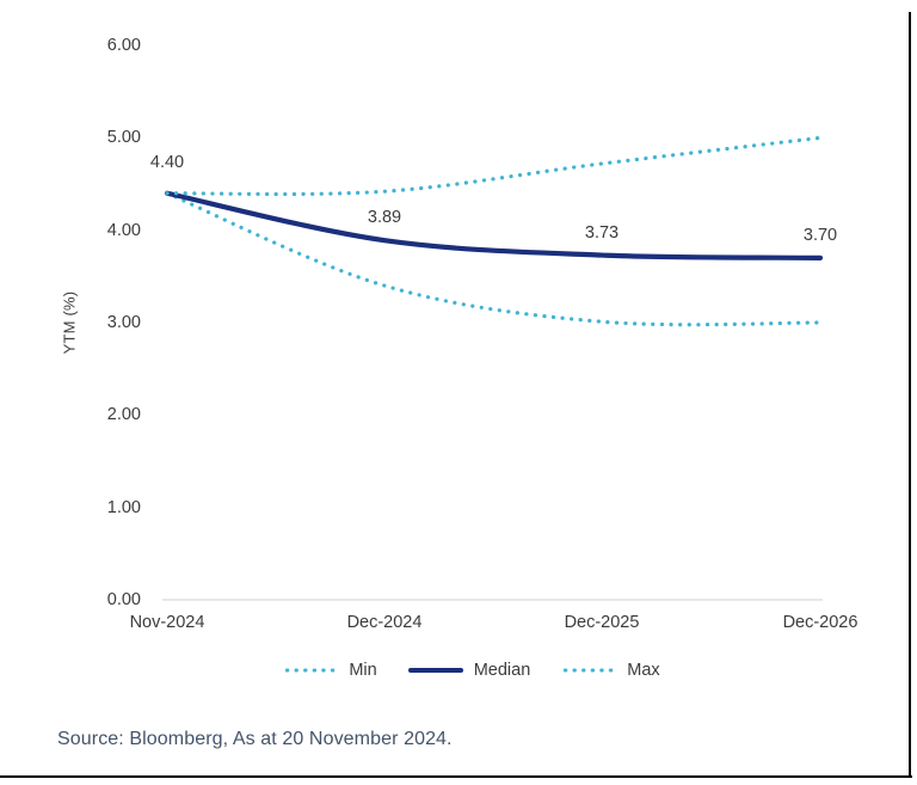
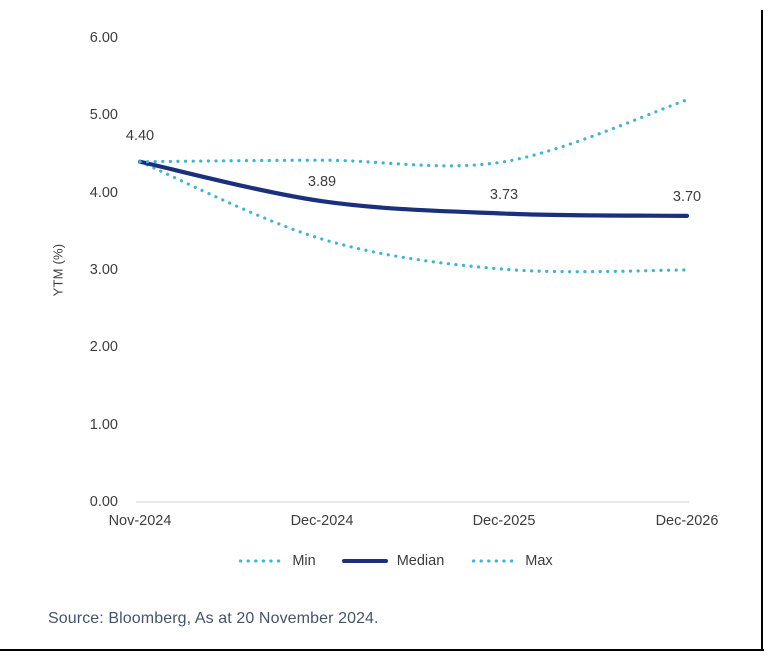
Max/Dec-2025: 4.7 -> 4.4
Max/Dec-2026: 5.0 -> 5.2
